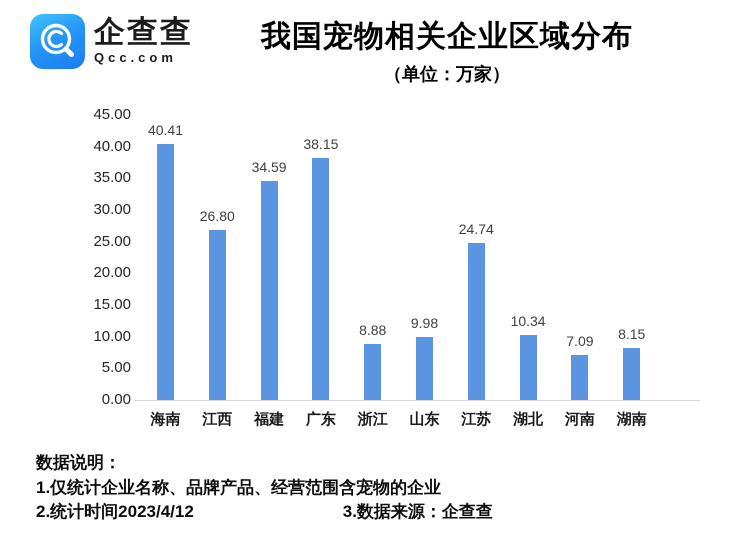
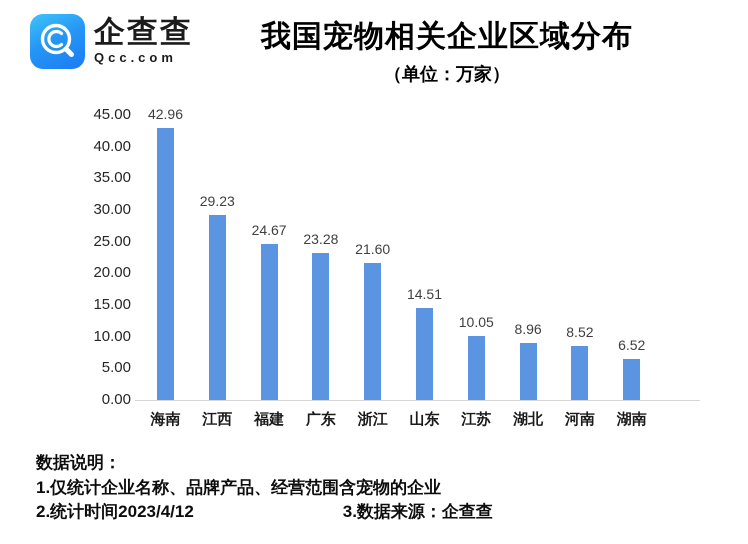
海南: 40.41 -> 42.96
江西: 26.80 -> 29.23
福建: 34.59 -> 24.67
广东: 38.15 -> 23.28
浙江: 8.88 -> 21.60
山东: 9.98 -> 14.51
江苏: 24.74 -> 10.05
湖北: 10.34 -> 8.96
河南: 7.09 -> 8.52
湖南: 8.15 -> 6.52
